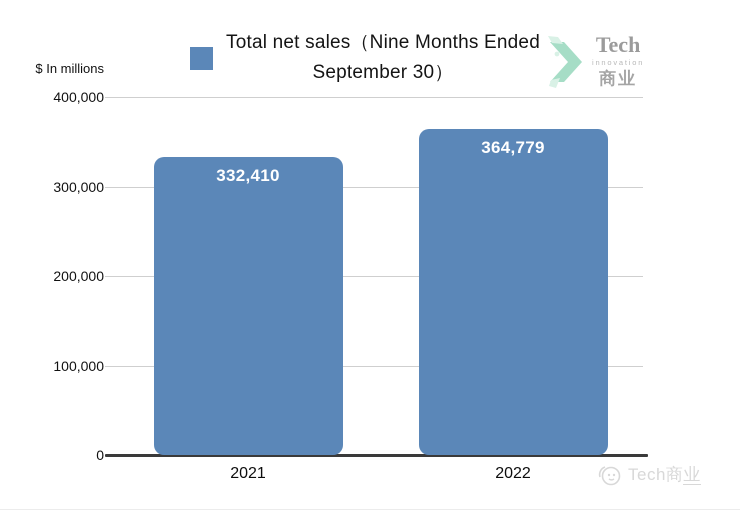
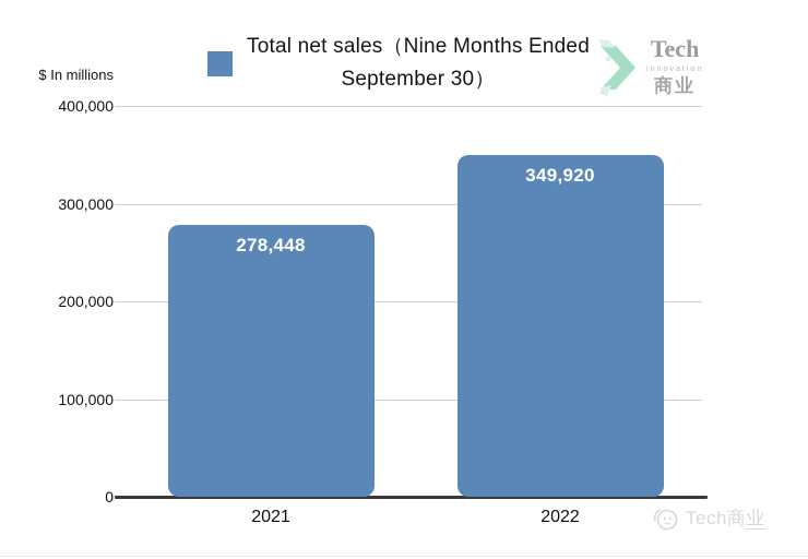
2021: 332,410 -> 278,448
2022: 364,779 -> 349,920
